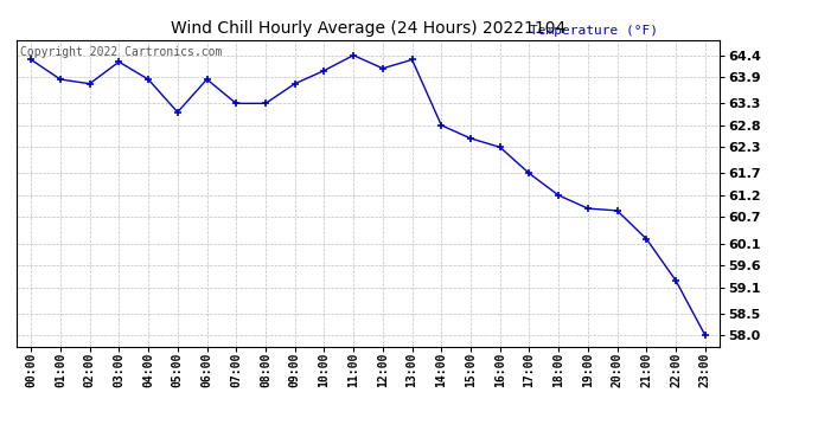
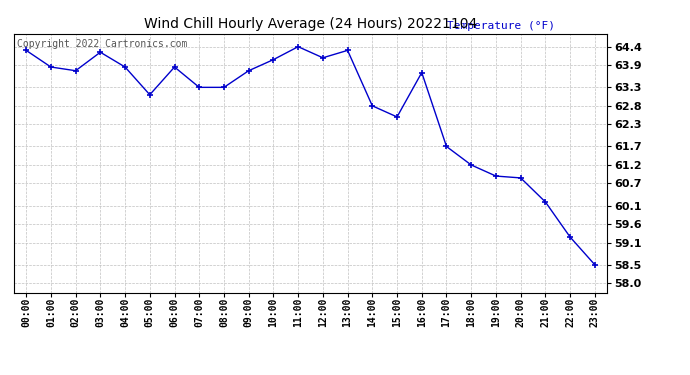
16:00: 62.30 -> 63.70
23:00: 58.00 -> 58.50
